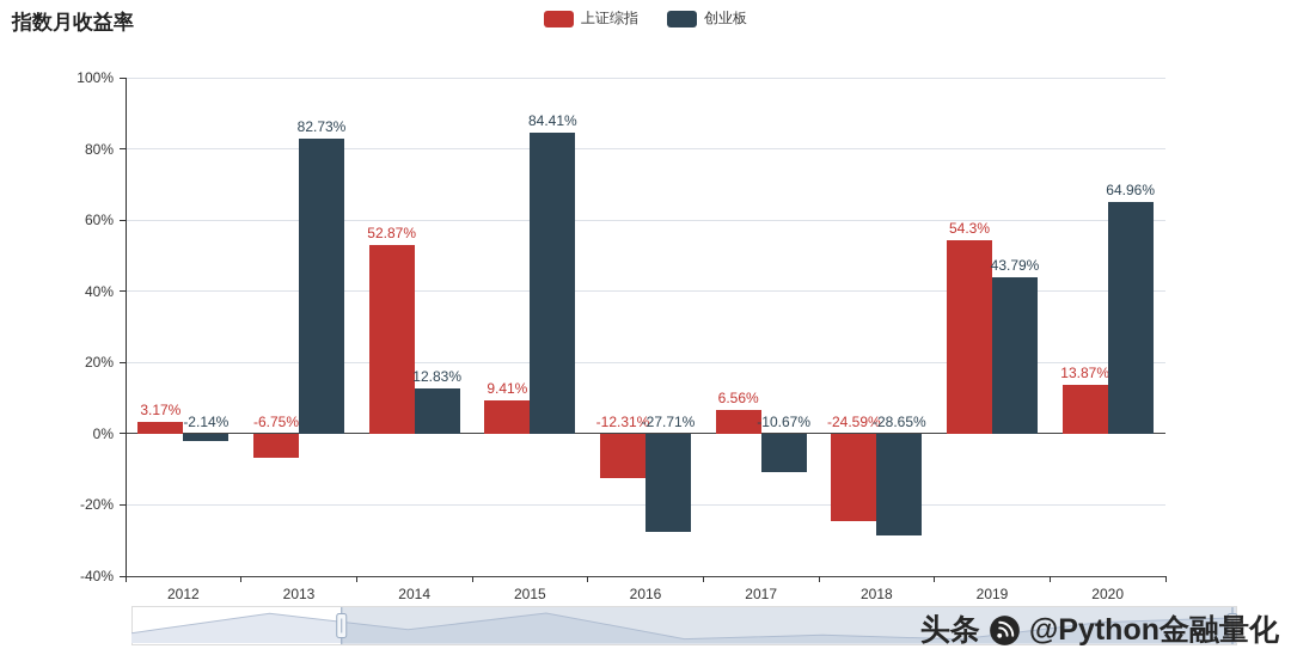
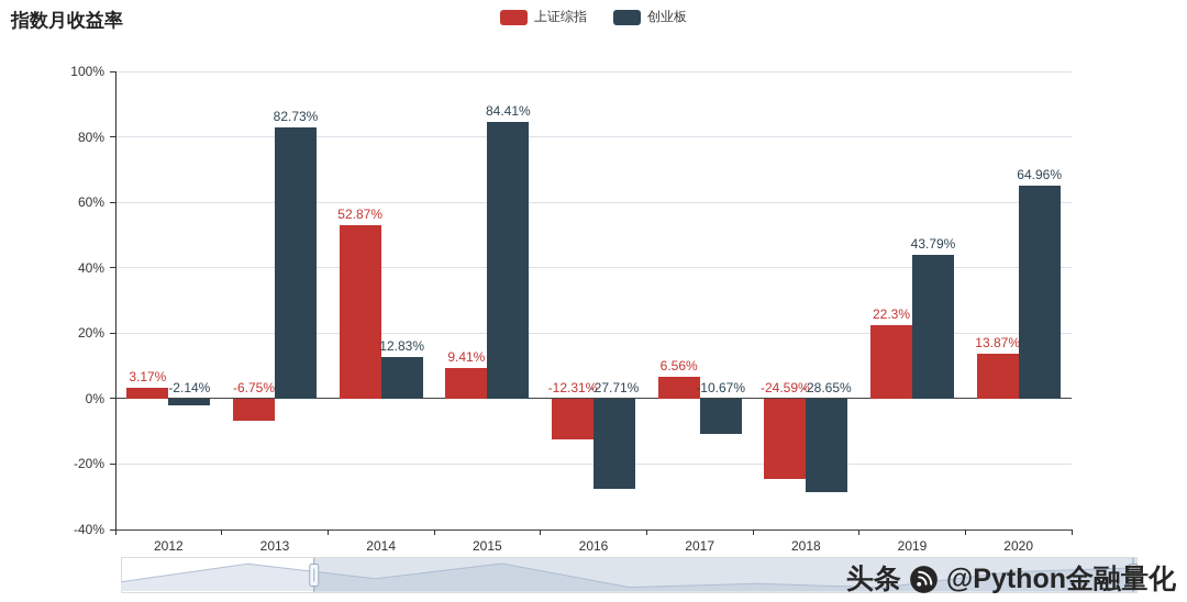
上证综指/2019: 54.3% -> 22.3%
